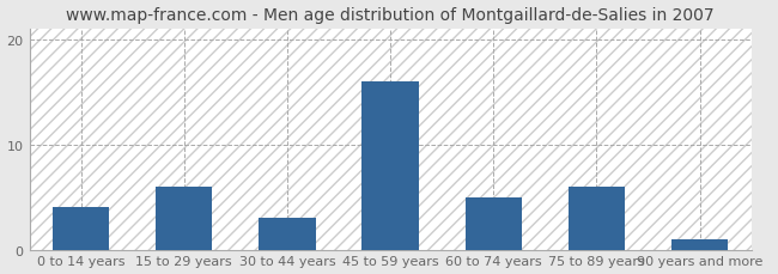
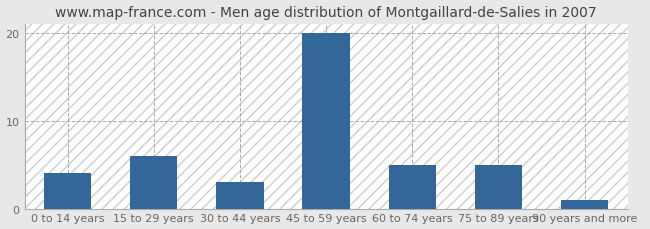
45 to 59 years: 16 -> 20
75 to 89 years: 6 -> 5
